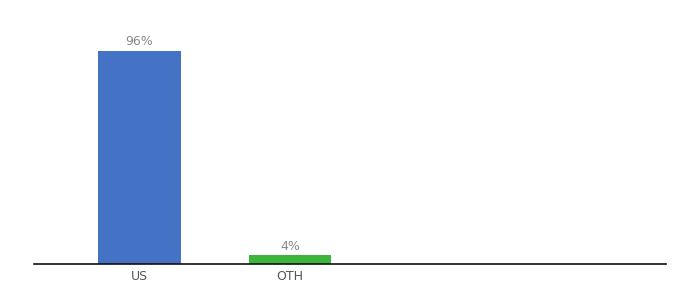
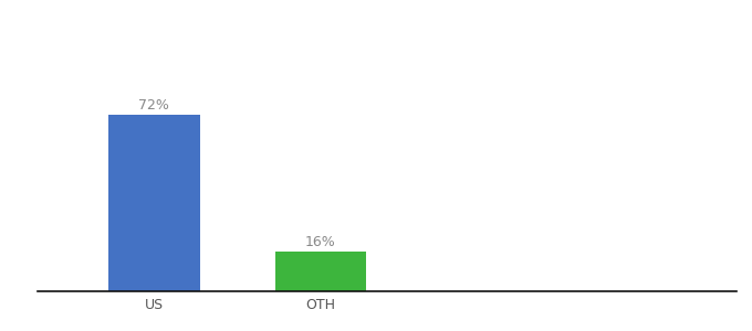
US: 96% -> 72%
OTH: 4% -> 16%
